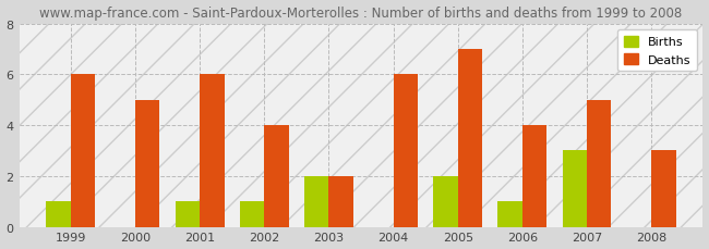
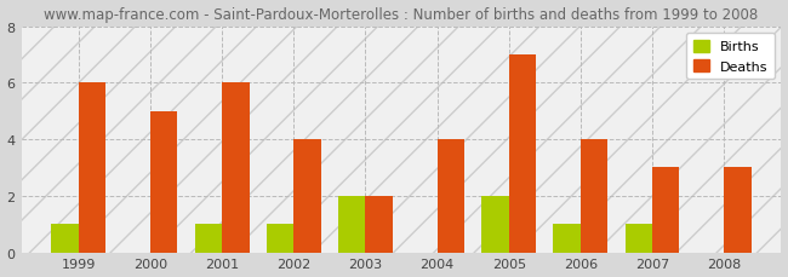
Deaths/2004: 6 -> 4
Births/2007: 3 -> 1
Deaths/2007: 5 -> 3
